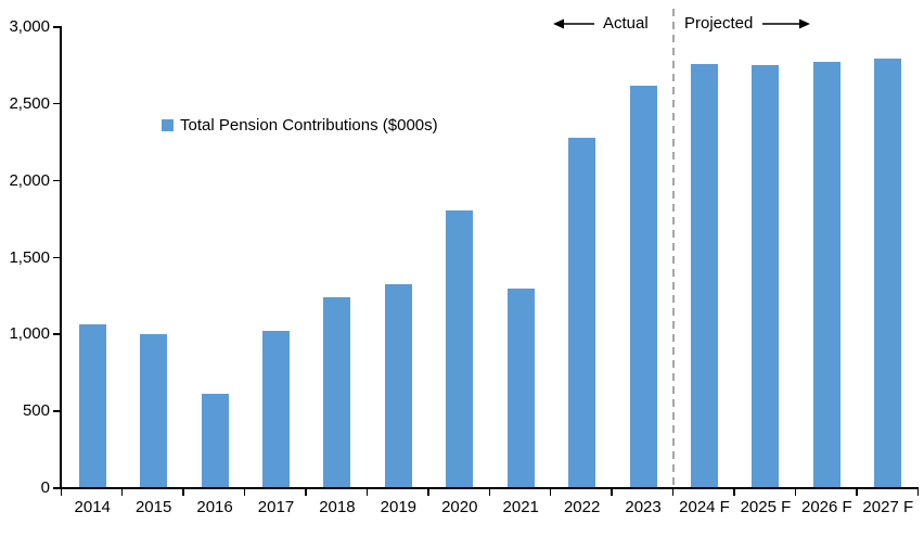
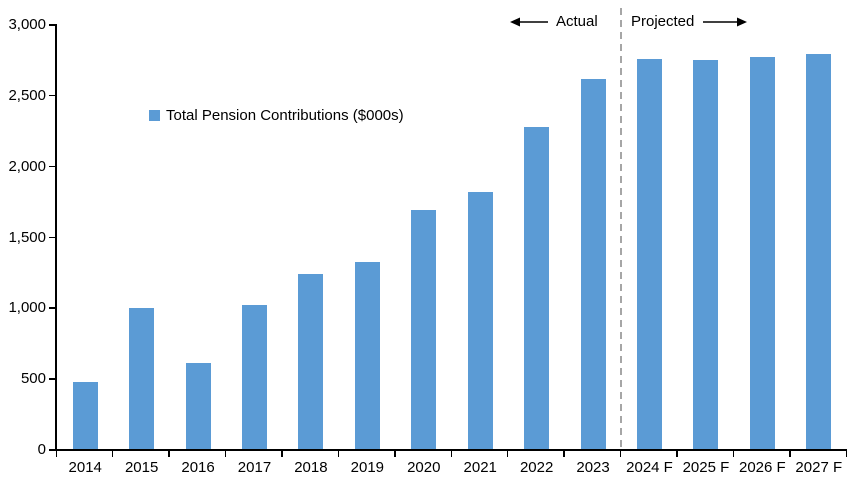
2014: 1060 -> 470
2020: 1800 -> 1680
2021: 1290 -> 1820
